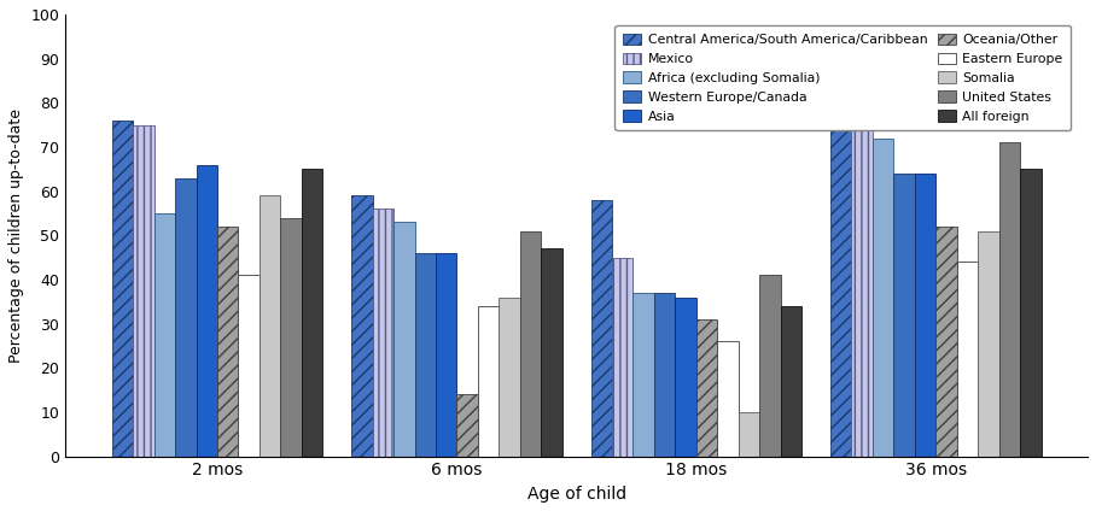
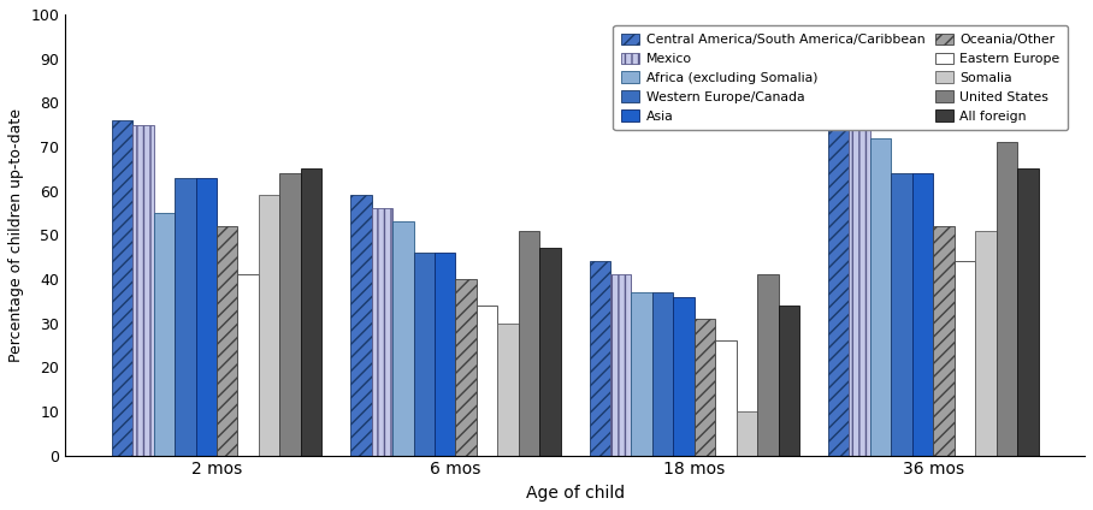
Asia/2 mos: 66 -> 63
United States/2 mos: 54 -> 64
Oceania/Other/6 mos: 14 -> 40
Somalia/6 mos: 36 -> 30
Central America/South America/Caribbean/18 mos: 58 -> 44
Mexico/18 mos: 45 -> 41
